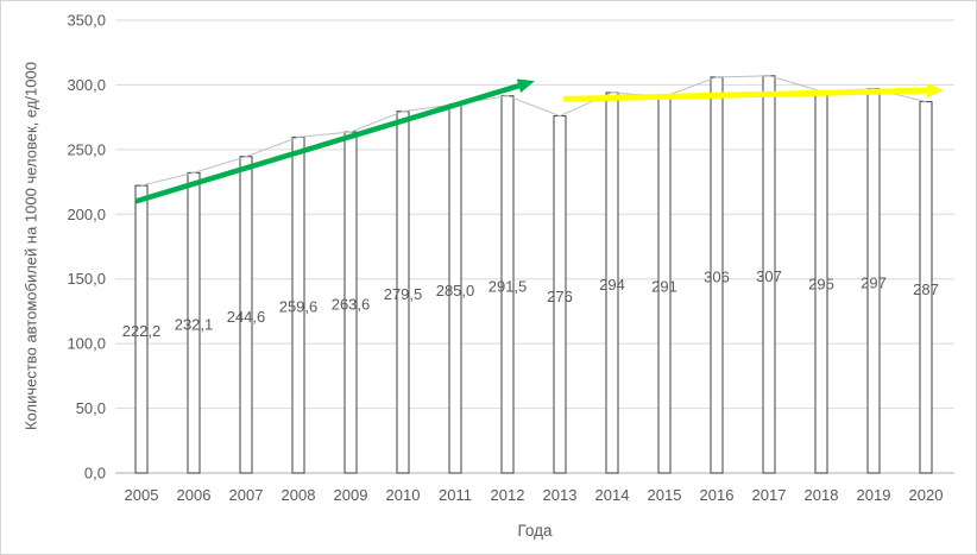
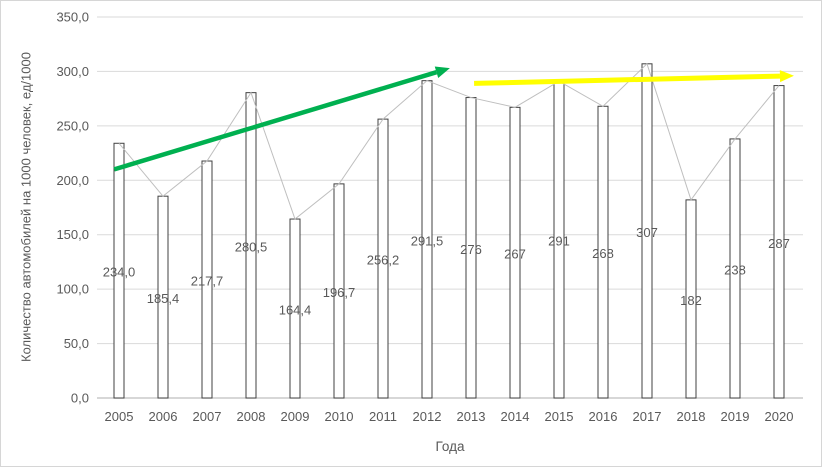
2005: 222,2 -> 234,0
2006: 232,1 -> 185,4
2007: 244,6 -> 217,7
2008: 259,6 -> 280,5
2009: 263,6 -> 164,4
2010: 279,5 -> 196,7
2011: 285,0 -> 256,2
2014: 294 -> 267
2016: 306 -> 268
2018: 295 -> 182
2019: 297 -> 238
